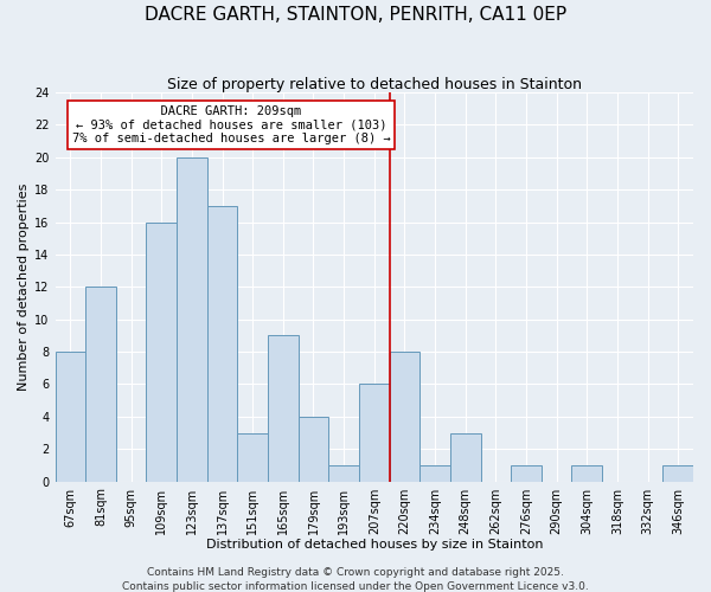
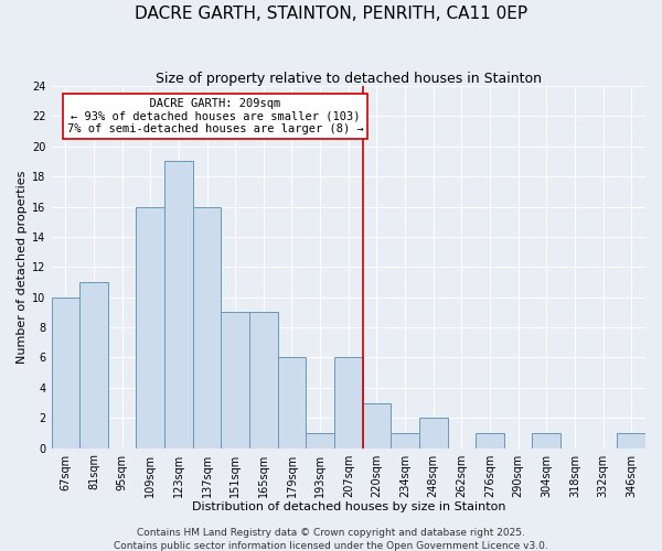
67sqm: 8 -> 10
81sqm: 12 -> 11
123sqm: 20 -> 19
137sqm: 17 -> 16
151sqm: 3 -> 9
179sqm: 4 -> 6
220sqm: 8 -> 3
248sqm: 3 -> 2
